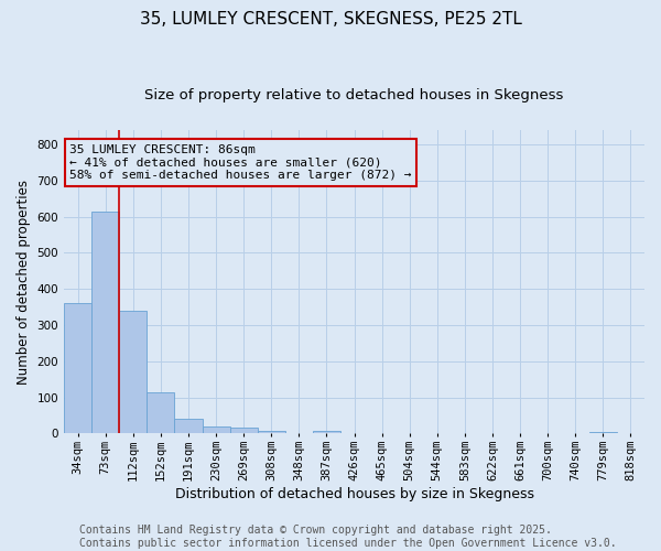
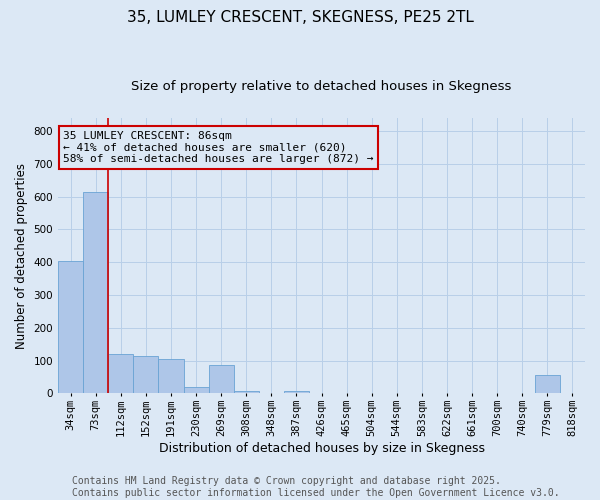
34sqm: 360 -> 405
112sqm: 340 -> 120
191sqm: 42 -> 105
269sqm: 16 -> 85
779sqm: 5 -> 55
